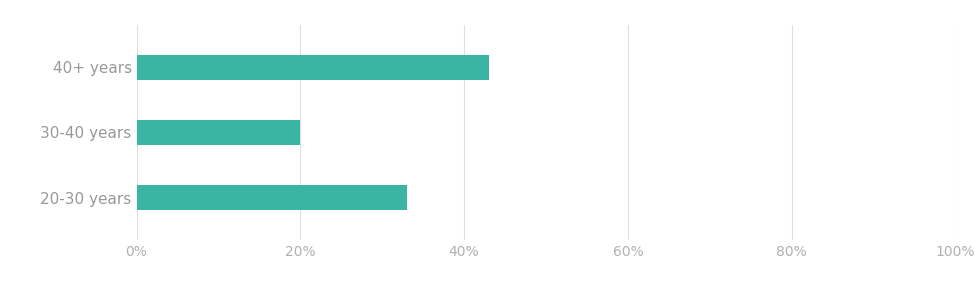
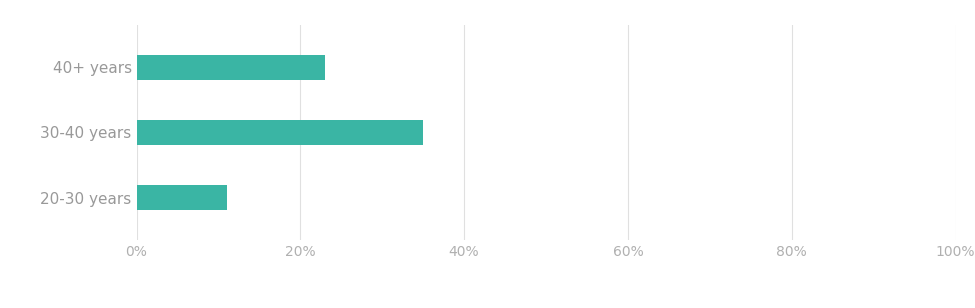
40+ years: 43% -> 23%
30-40 years: 20% -> 35%
20-30 years: 33% -> 11%
